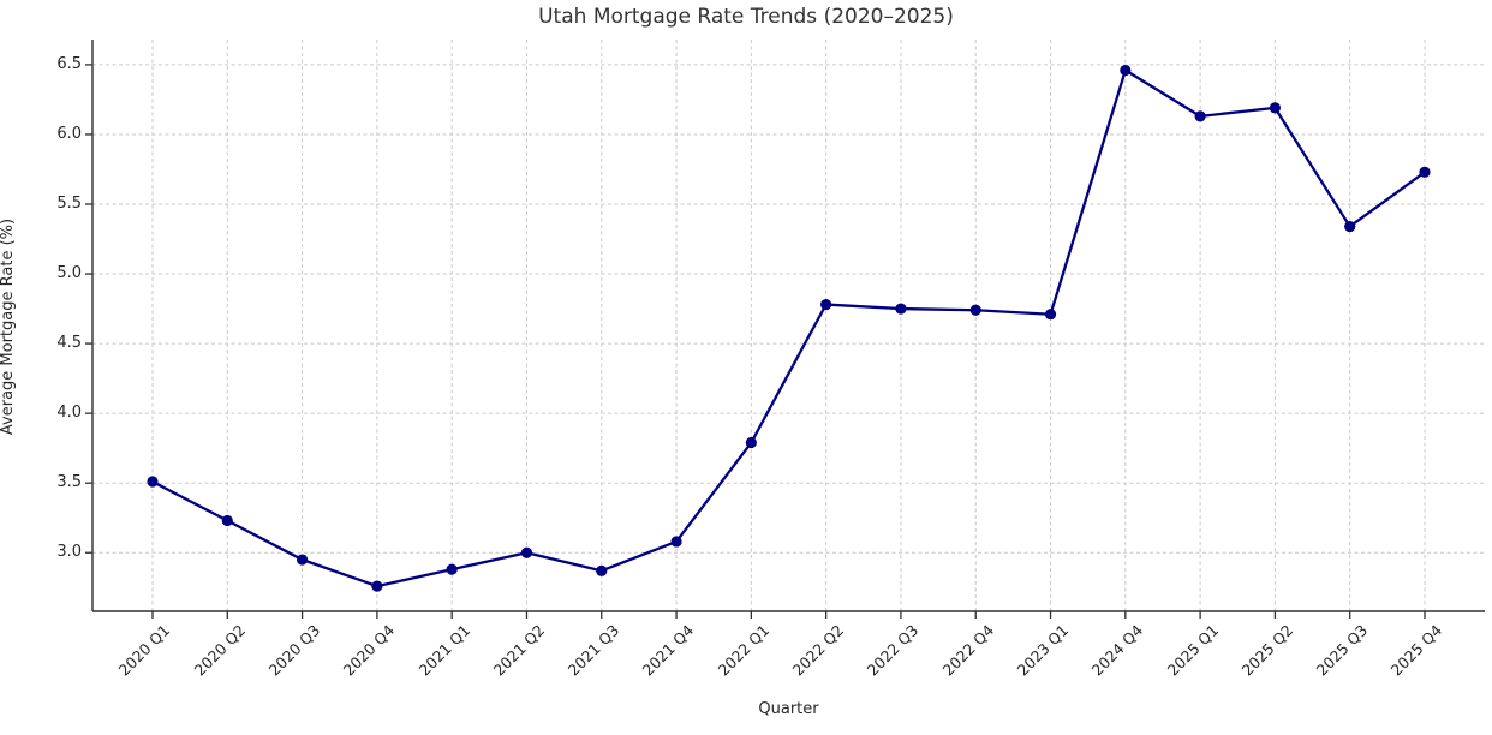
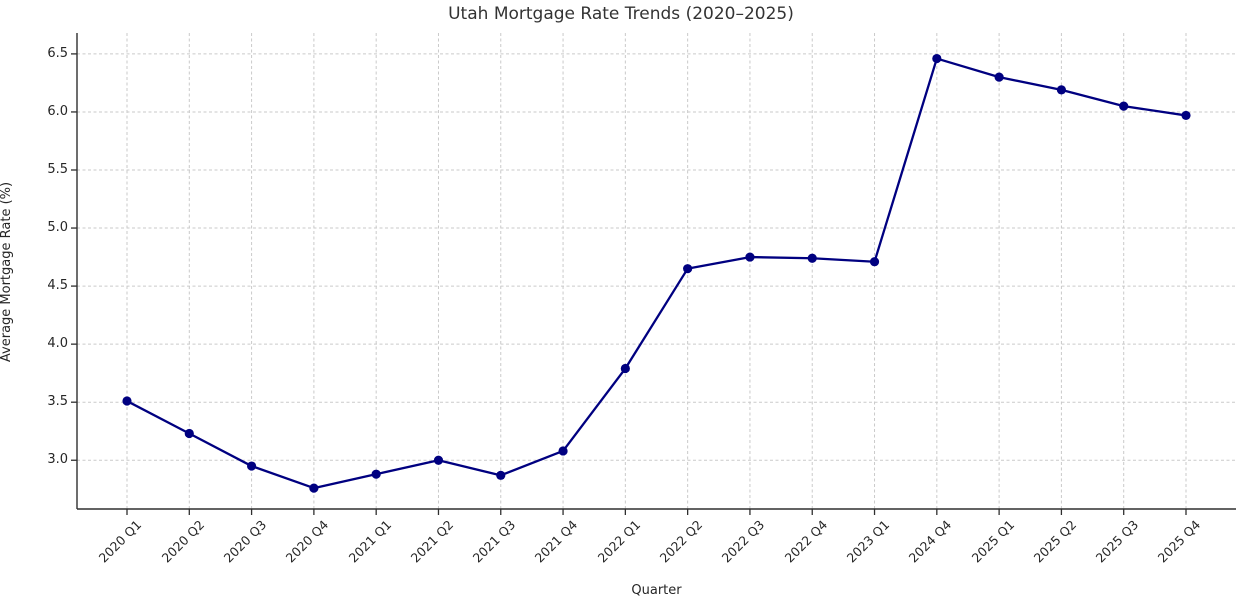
2022 Q2: 4.78 -> 4.65
2025 Q1: 6.13 -> 6.30
2025 Q3: 5.34 -> 6.05
2025 Q4: 5.73 -> 5.97
